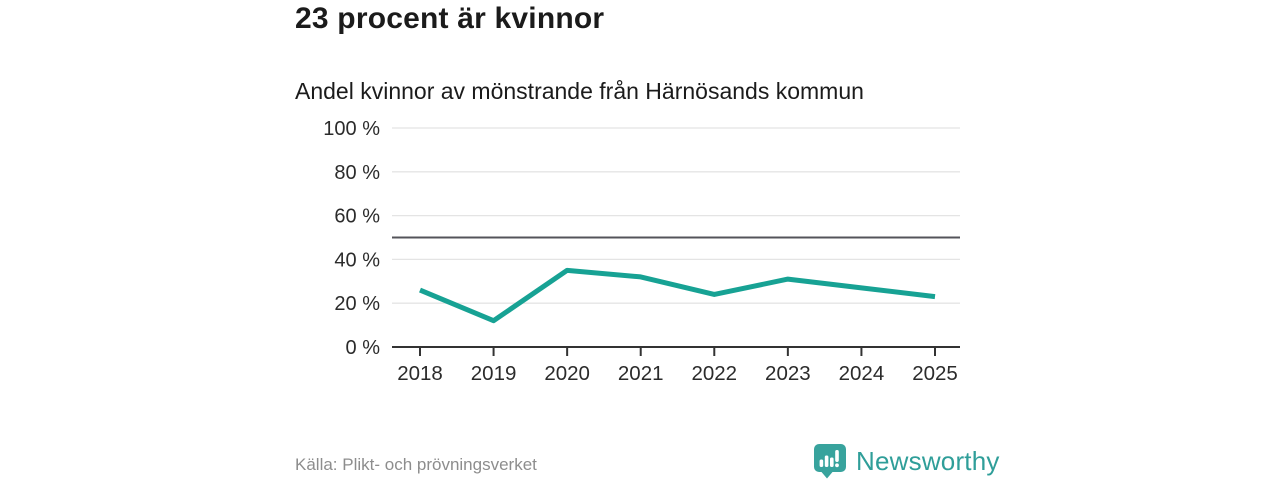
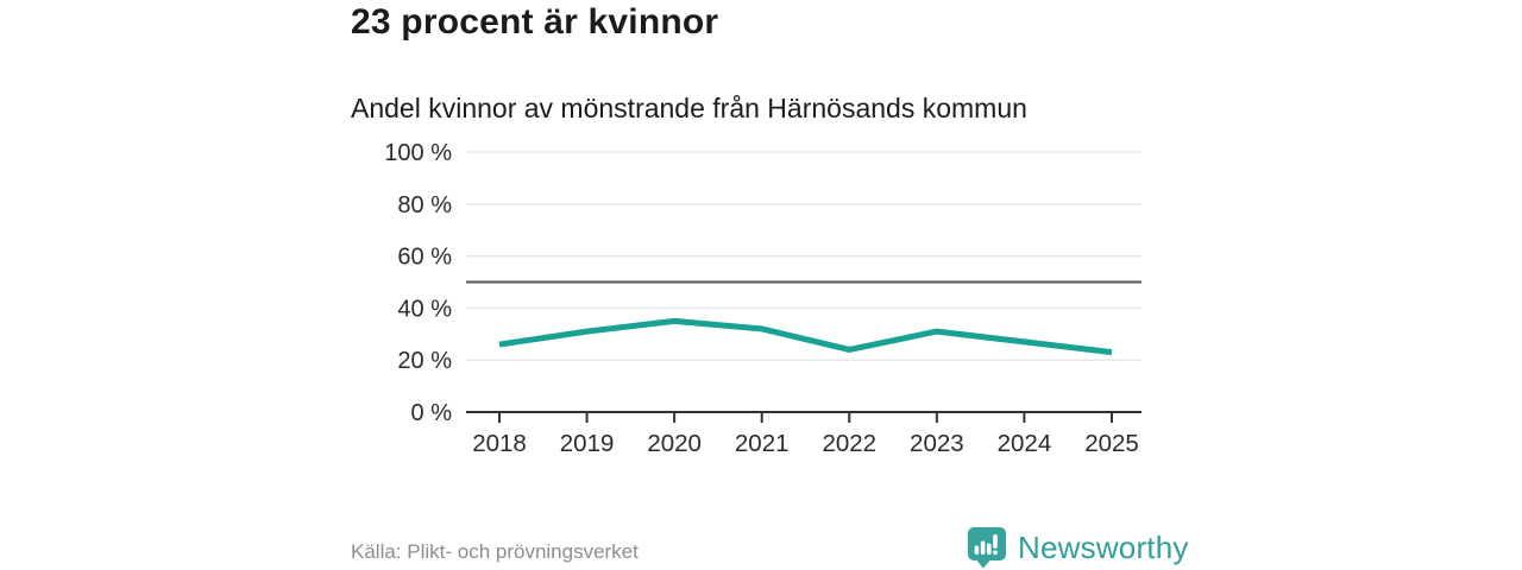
2019: 12% -> 31%
